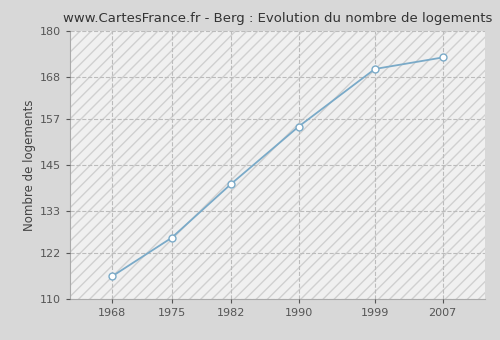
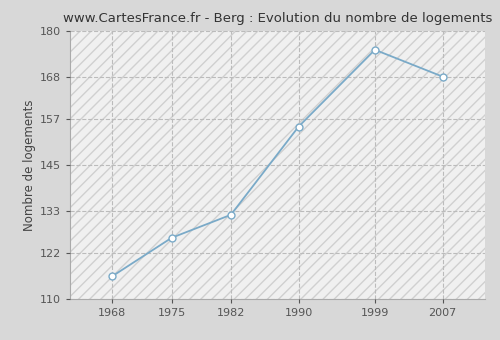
1982: 140 -> 132
1999: 170 -> 175
2007: 173 -> 168
